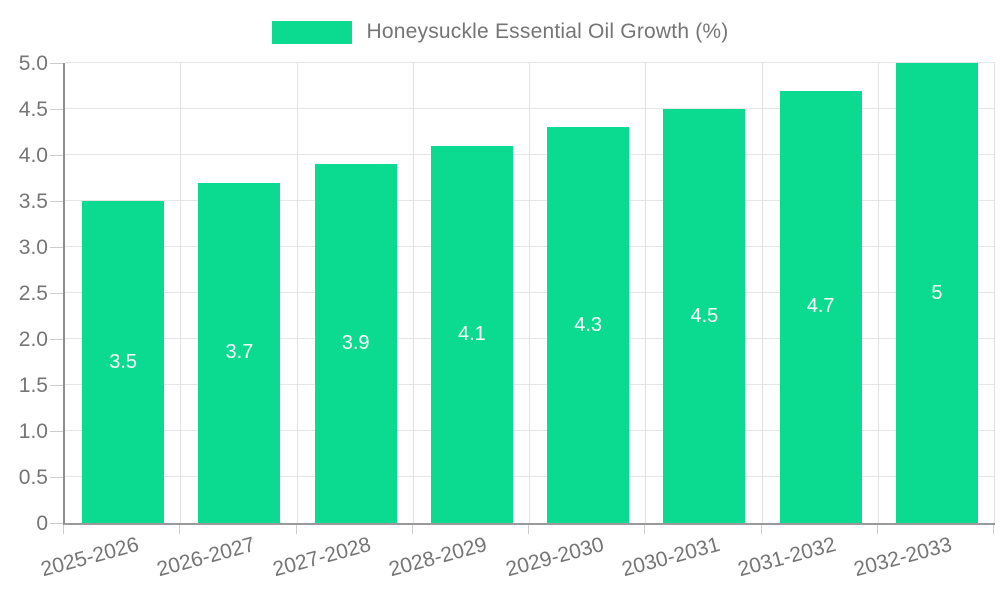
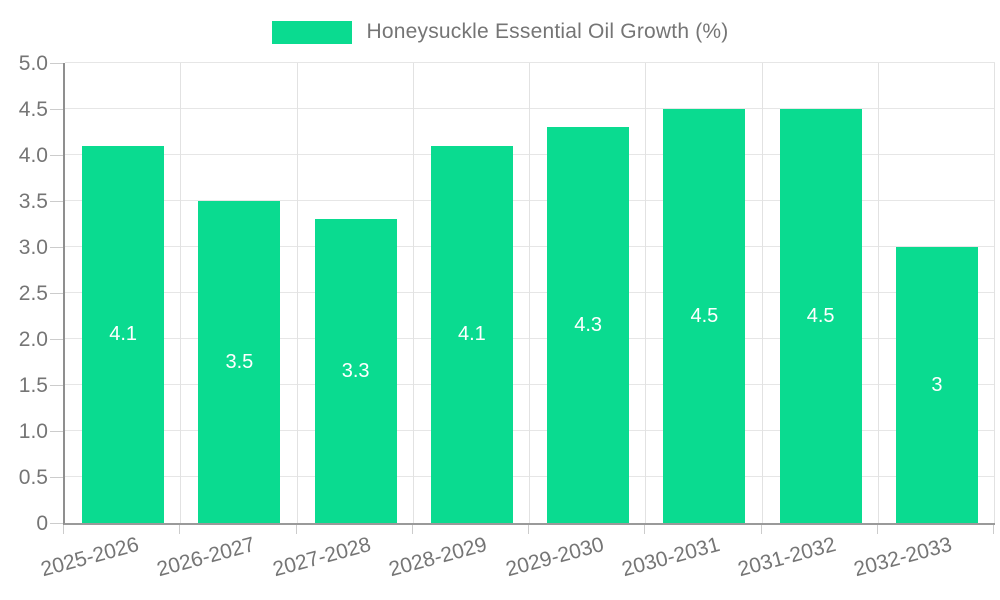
2025-2026: 3.5 -> 4.1
2026-2027: 3.7 -> 3.5
2027-2028: 3.9 -> 3.3
2031-2032: 4.7 -> 4.5
2032-2033: 5 -> 3
